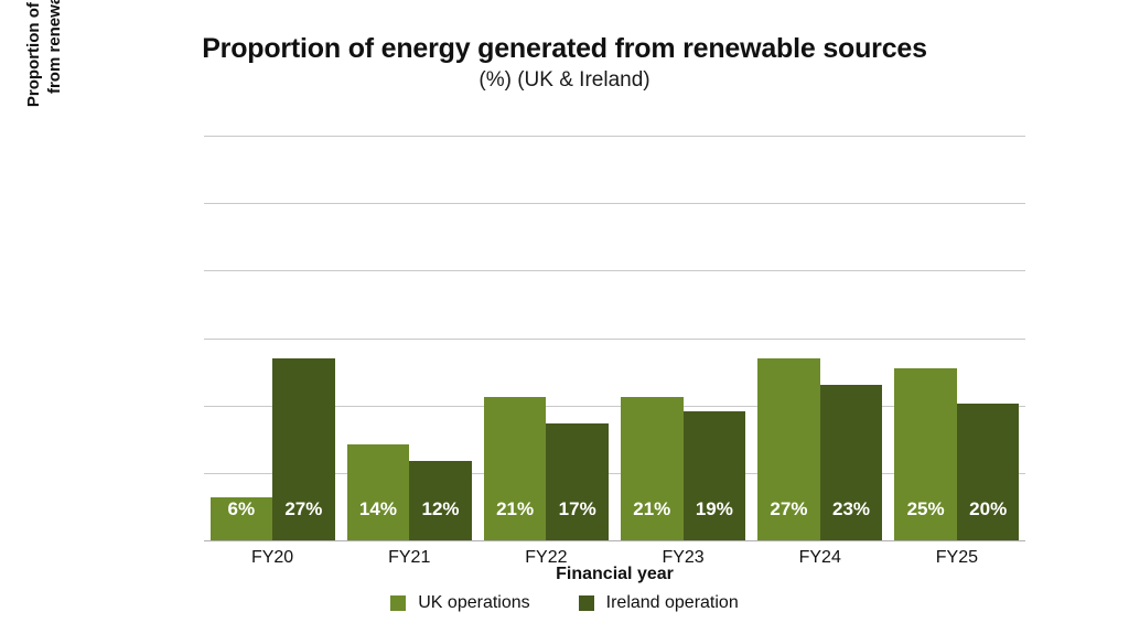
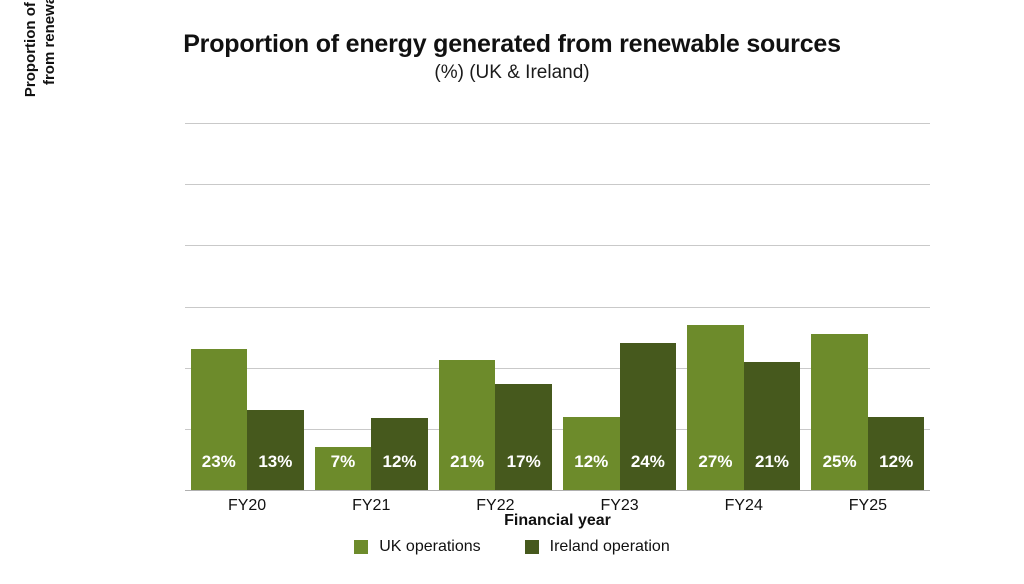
UK operations/FY20: 6% -> 23%
Ireland operation/FY20: 27% -> 13%
UK operations/FY21: 14% -> 7%
UK operations/FY23: 21% -> 12%
Ireland operation/FY23: 19% -> 24%
Ireland operation/FY24: 23% -> 21%
Ireland operation/FY25: 20% -> 12%
